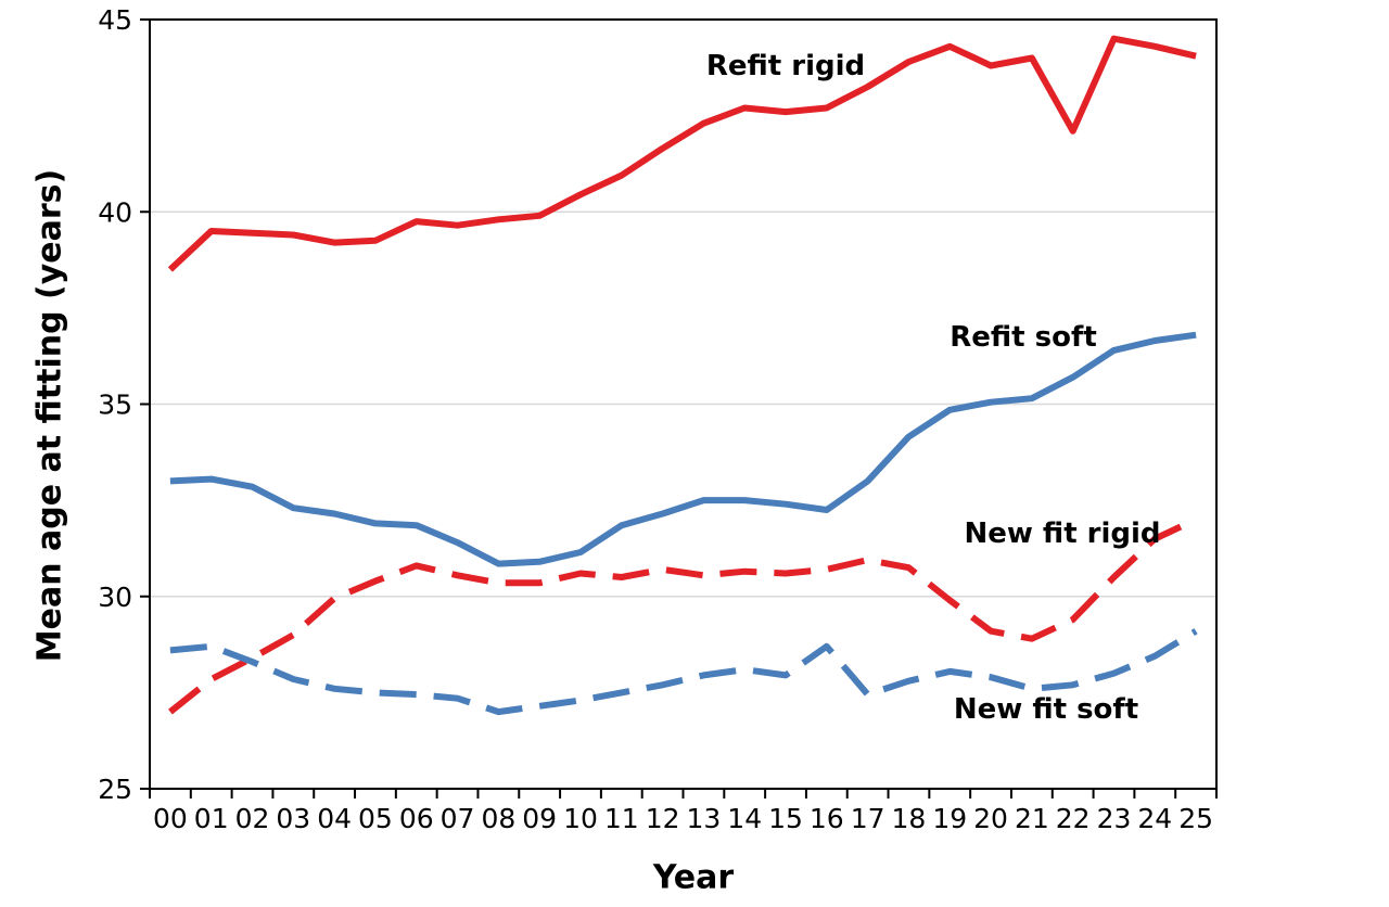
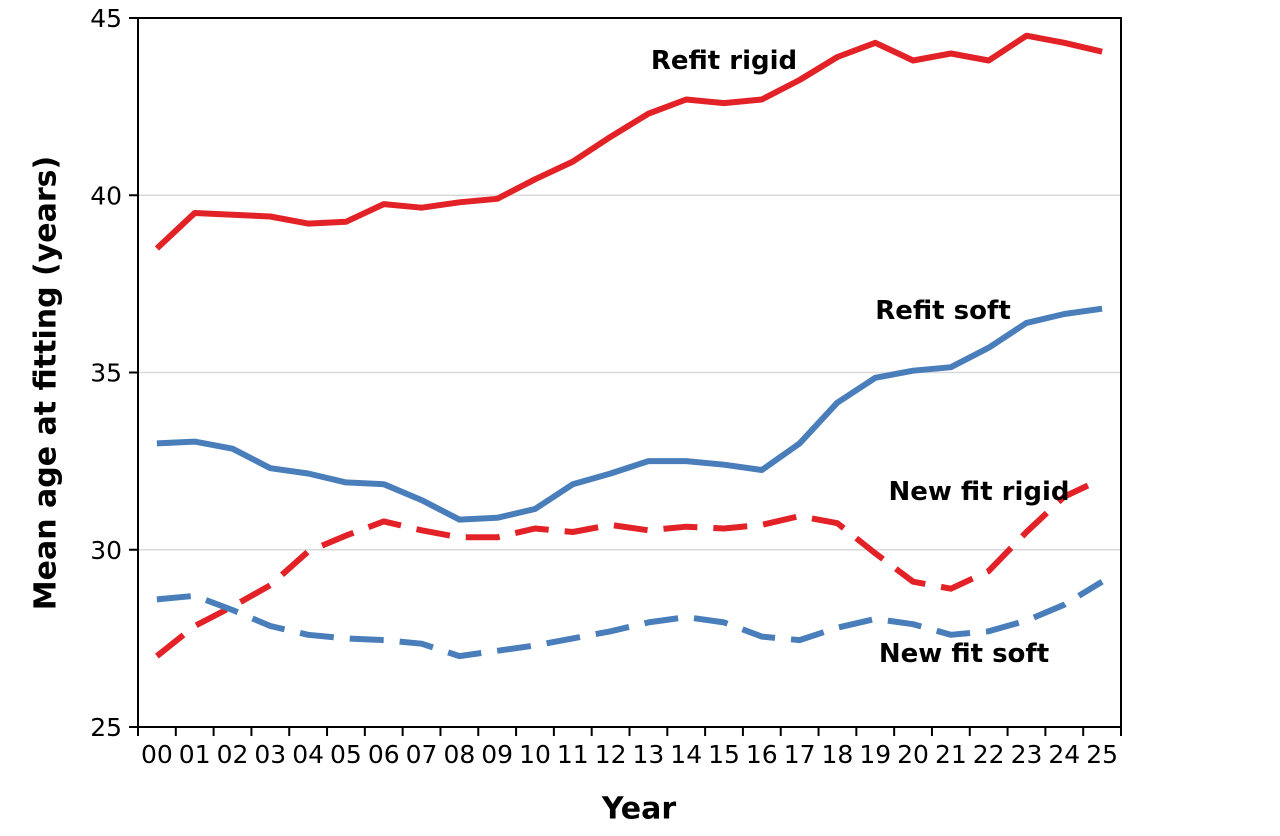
New fit soft/16: 28.7 -> 27.6
Refit rigid/22: 42.1 -> 43.8
